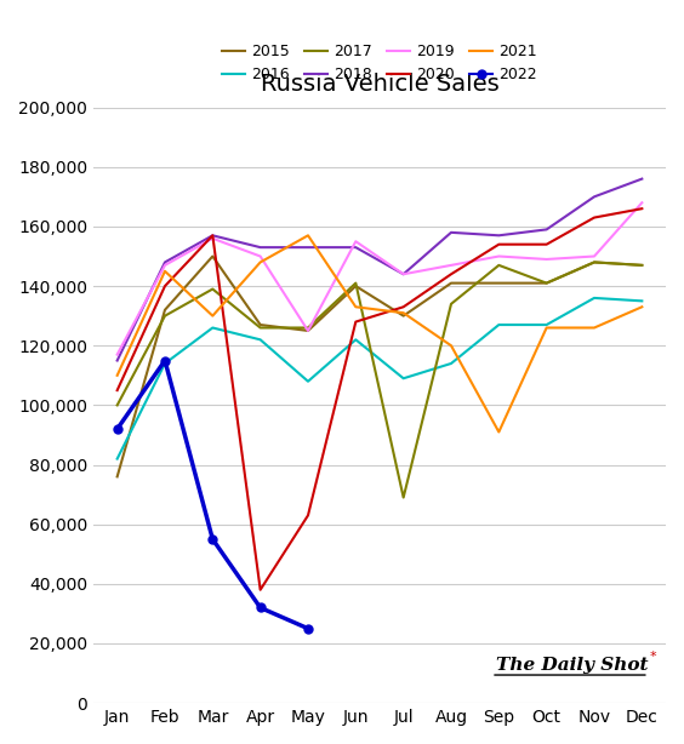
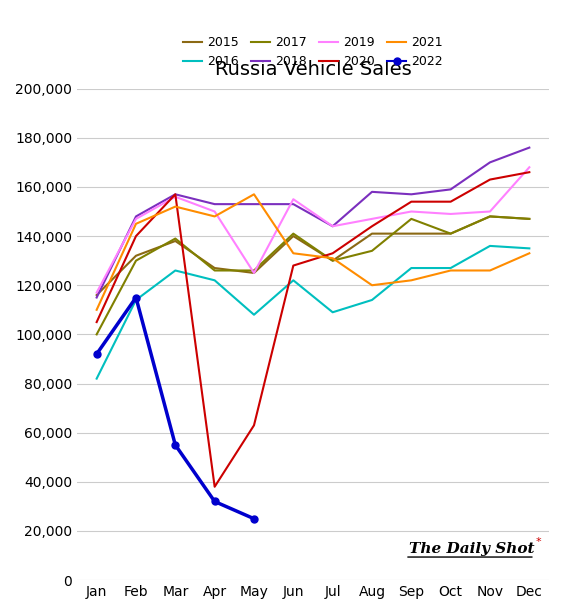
2015/Jan: 76,000 -> 116,000
2015/Mar: 150,000 -> 138,000
2021/Mar: 130,000 -> 152,000
2017/Jul: 69,000 -> 130,000
2021/Sep: 91,000 -> 122,000
